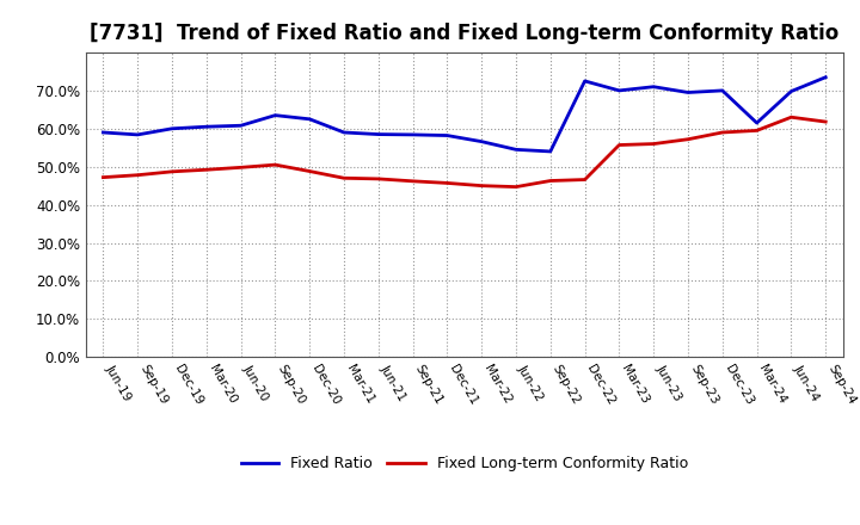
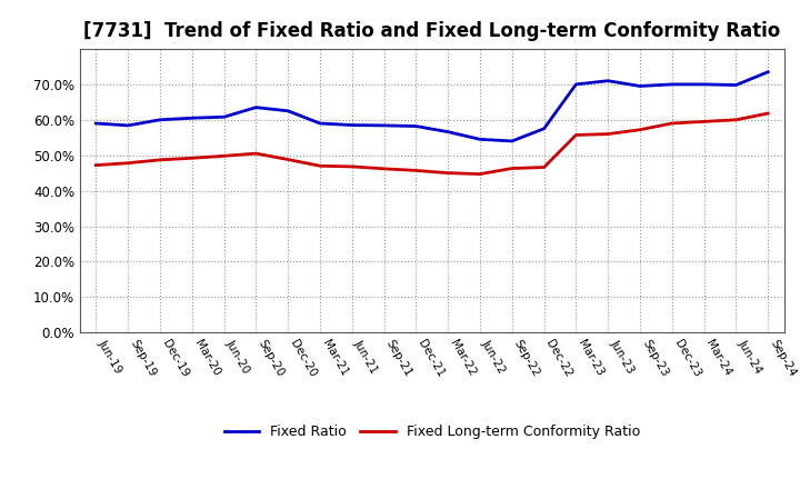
Fixed Ratio/Dec-22: 72.5% -> 57.5%
Fixed Ratio/Mar-24: 61.5% -> 70.0%
Fixed Long-term Conformity Ratio/Jun-24: 63.0% -> 60.0%
